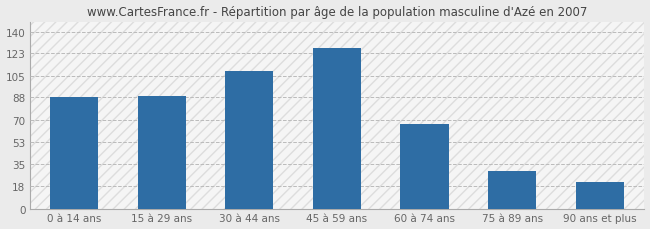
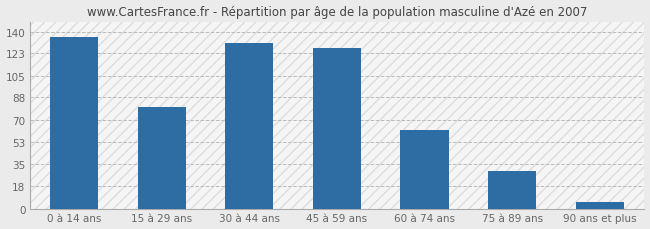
0 à 14 ans: 88 -> 136
15 à 29 ans: 89 -> 80
30 à 44 ans: 109 -> 131
60 à 74 ans: 67 -> 62
90 ans et plus: 21 -> 5
